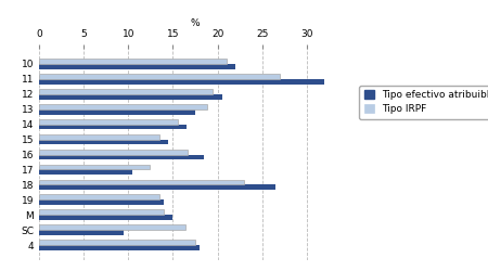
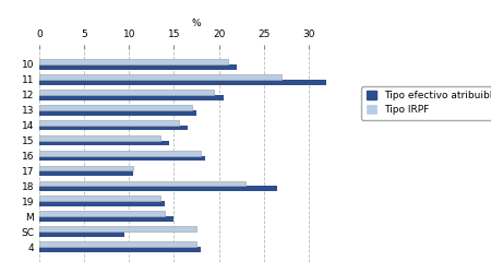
Tipo IRPF/13: 18.8 -> 17.0
Tipo IRPF/16: 16.6 -> 18.0
Tipo IRPF/17: 12.4 -> 10.5
Tipo IRPF/SC: 16.4 -> 17.5
